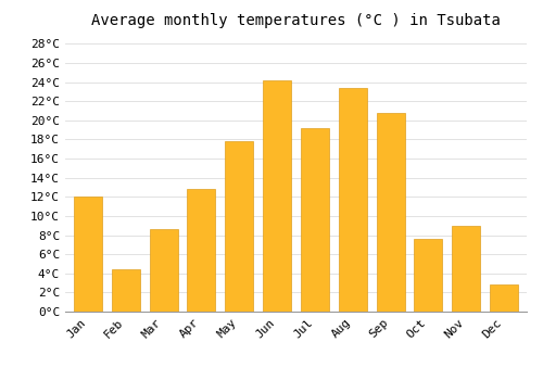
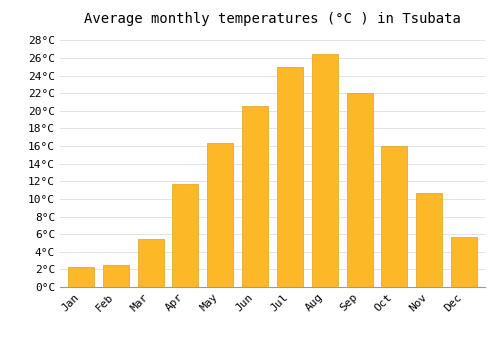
Jan: 12.0°C -> 2.3°C
Feb: 4.4°C -> 2.5°C
Mar: 8.6°C -> 5.5°C
Apr: 12.8°C -> 11.7°C
May: 17.8°C -> 16.4°C
Jun: 24.2°C -> 20.5°C
Jul: 19.2°C -> 25.0°C
Aug: 23.4°C -> 26.4°C
Sep: 20.8°C -> 22.0°C
Oct: 7.6°C -> 16.0°C
Nov: 9.0°C -> 10.7°C
Dec: 2.8°C -> 5.7°C
